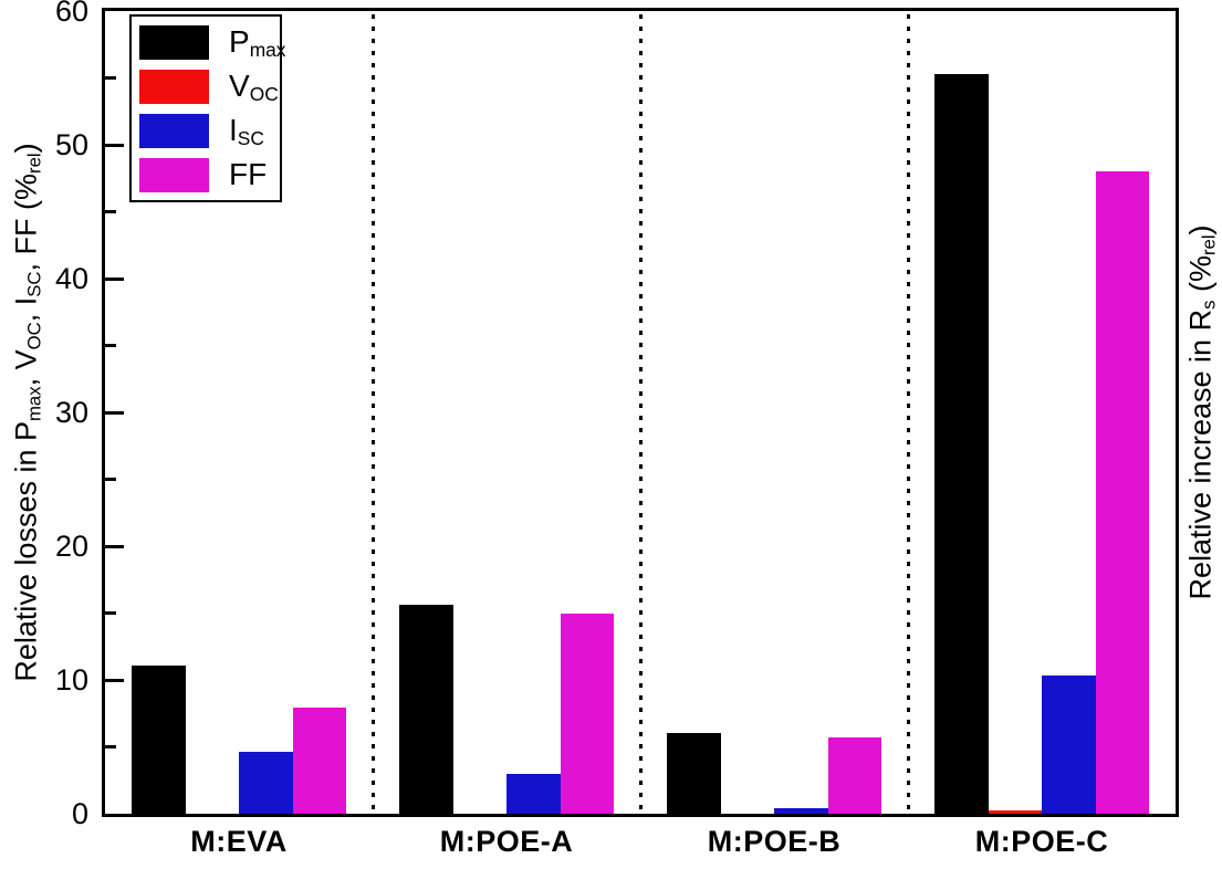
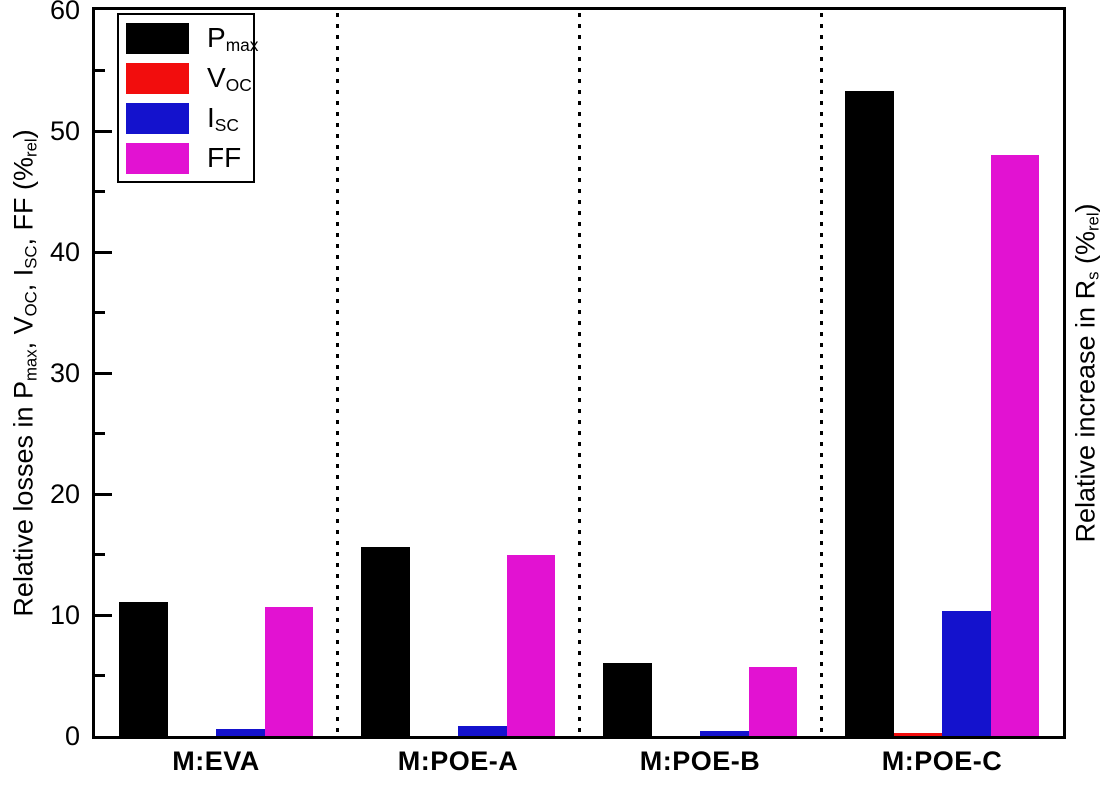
ISC/M:EVA: 4.6 -> 0.6
FF/M:EVA: 7.9 -> 10.7
ISC/M:POE-A: 3.0 -> 0.8
Pmax/M:POE-C: 55.3 -> 53.3
